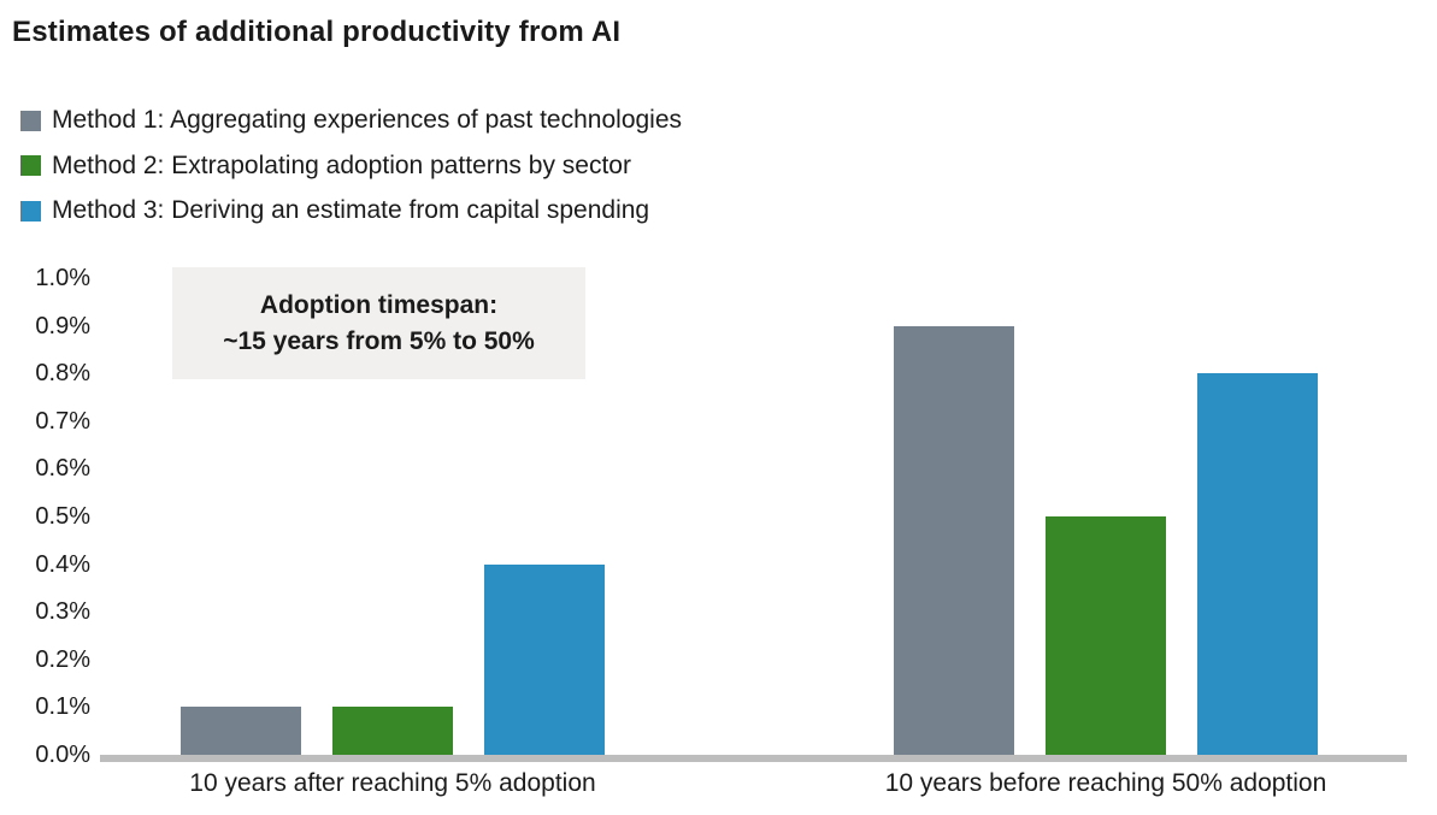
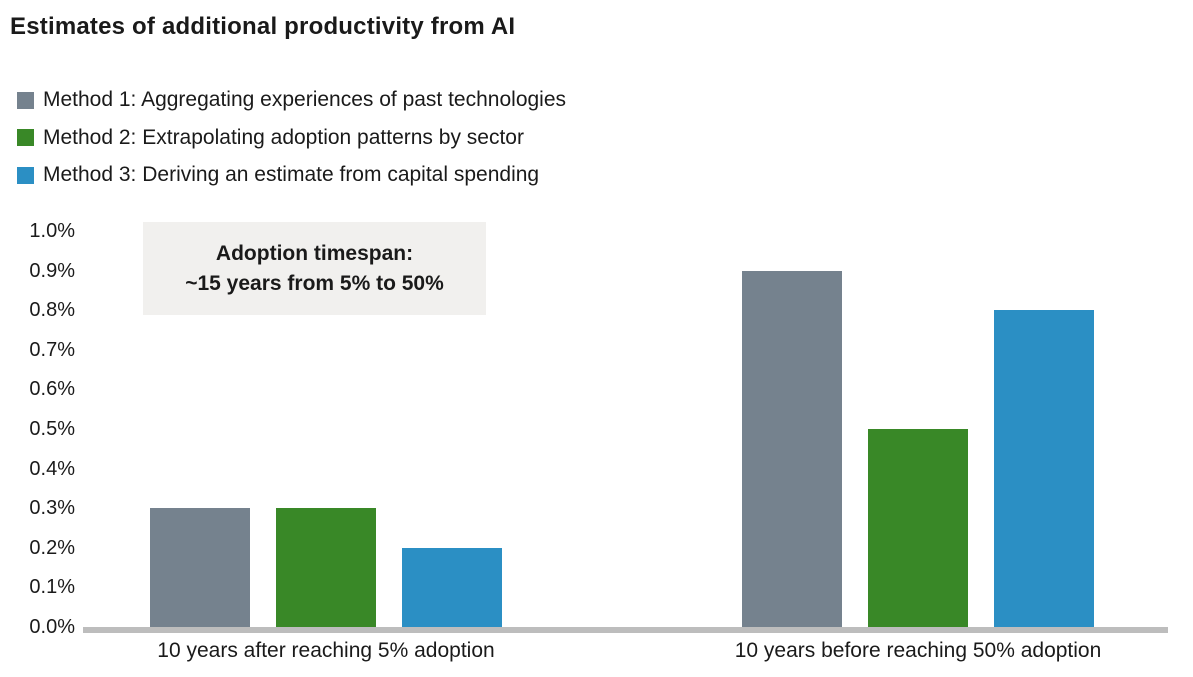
Method 1: Aggregating experiences of past technologies/10 years after reaching 5% adoption: 0.1% -> 0.3%
Method 2: Extrapolating adoption patterns by sector/10 years after reaching 5% adoption: 0.1% -> 0.3%
Method 3: Deriving an estimate from capital spending/10 years after reaching 5% adoption: 0.4% -> 0.2%
